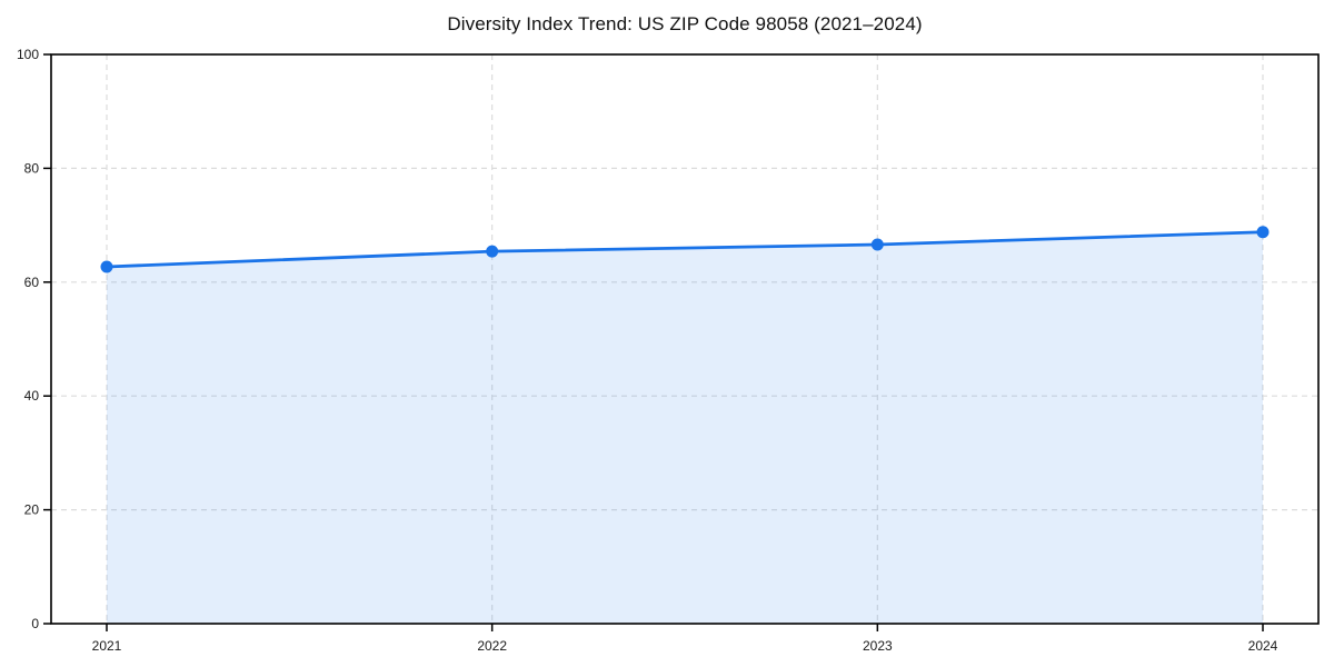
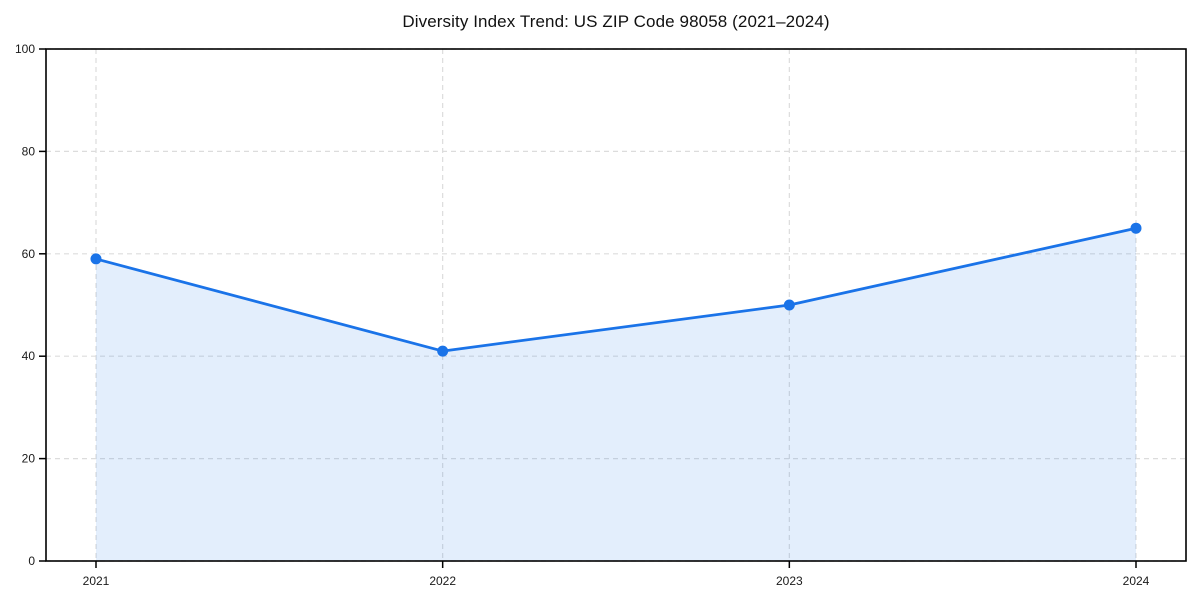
2021: 63 -> 59
2022: 65 -> 41
2023: 67 -> 50
2024: 69 -> 65
